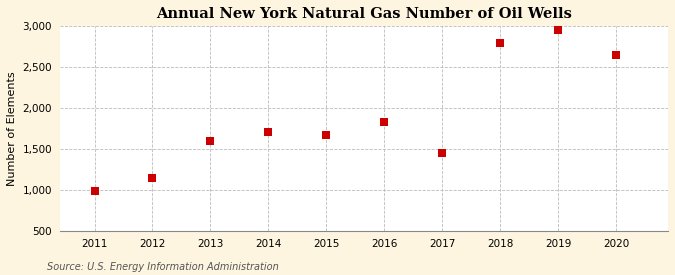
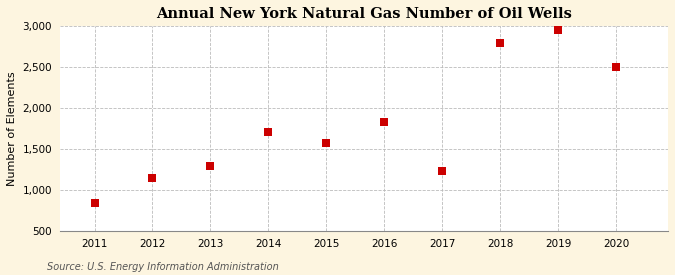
2011: 990 -> 840
2013: 1,600 -> 1,300
2015: 1,680 -> 1,580
2017: 1,450 -> 1,240
2020: 2,650 -> 2,500
